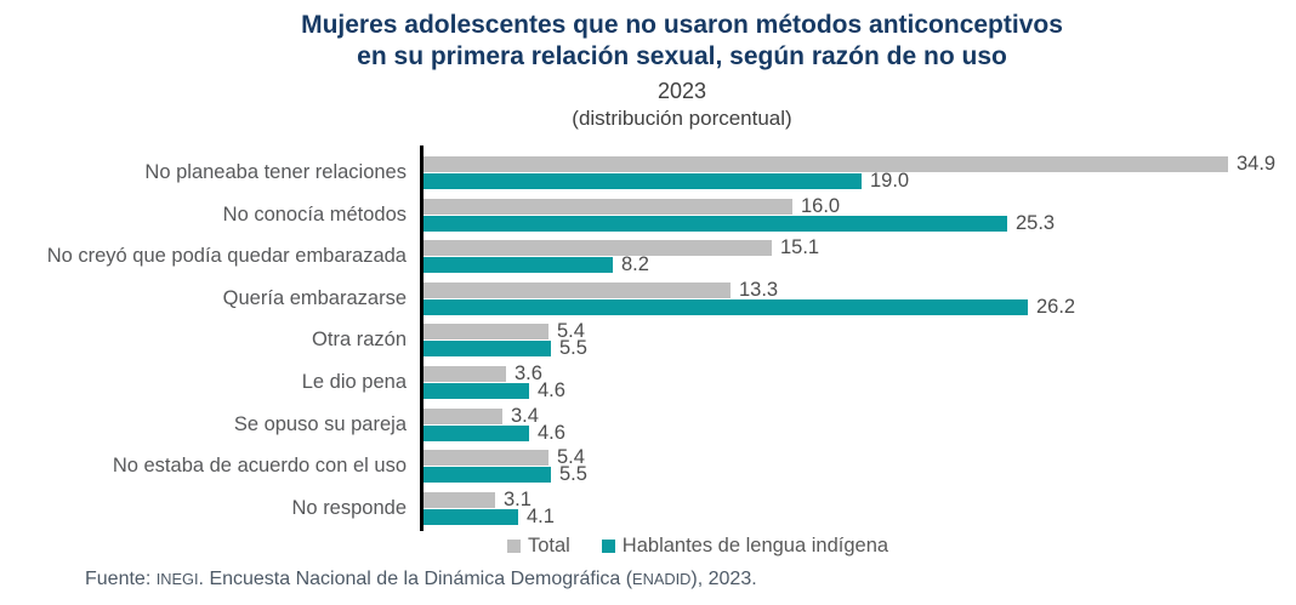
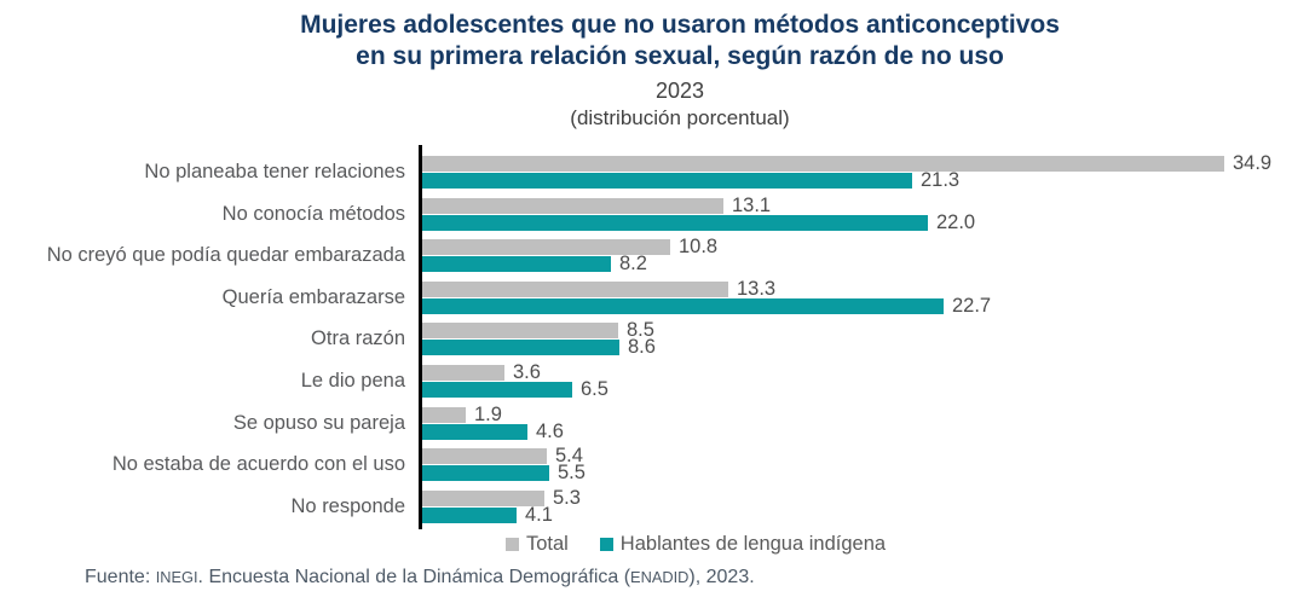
Hablantes de lengua indígena/No planeaba tener relaciones: 19.0 -> 21.3
Total/No conocía métodos: 16.0 -> 13.1
Hablantes de lengua indígena/No conocía métodos: 25.3 -> 22.0
Total/No creyó que podía quedar embarazada: 15.1 -> 10.8
Hablantes de lengua indígena/Quería embarazarse: 26.2 -> 22.7
Total/Otra razón: 5.4 -> 8.5
Hablantes de lengua indígena/Otra razón: 5.5 -> 8.6
Hablantes de lengua indígena/Le dio pena: 4.6 -> 6.5
Total/Se opuso su pareja: 3.4 -> 1.9
Total/No responde: 3.1 -> 5.3
